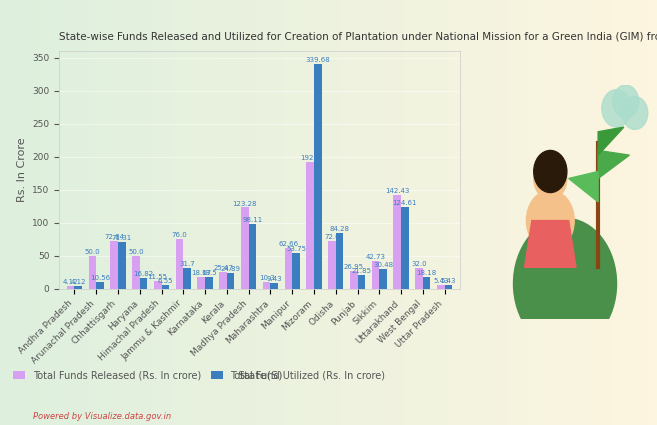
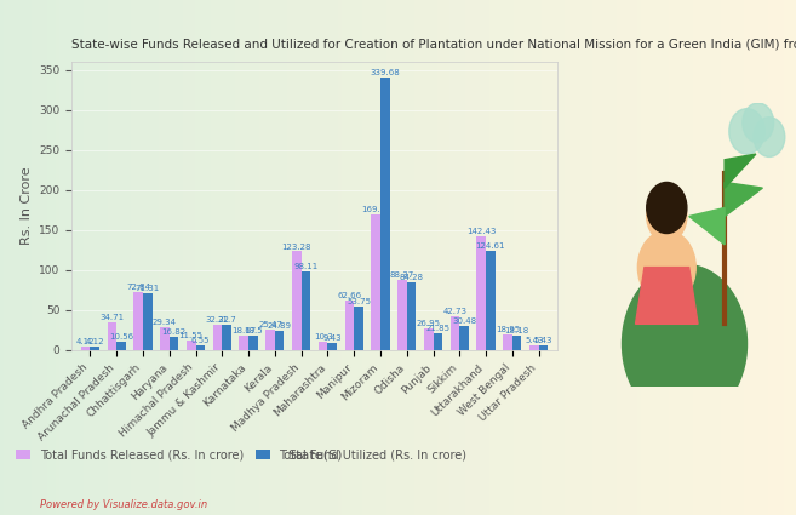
Total Funds Released (Rs. In crore)/Arunachal Pradesh: 50 -> 35
Total Funds Released (Rs. In crore)/Haryana: 50 -> 29
Total Funds Released (Rs. In crore)/Jammu & Kashmir: 76 -> 32
Total Funds Released (Rs. In crore)/Mizoram: 192 -> 170
Total Funds Released (Rs. In crore)/Odisha: 72 -> 88
Total Funds Released (Rs. In crore)/West Bengal: 32 -> 19
